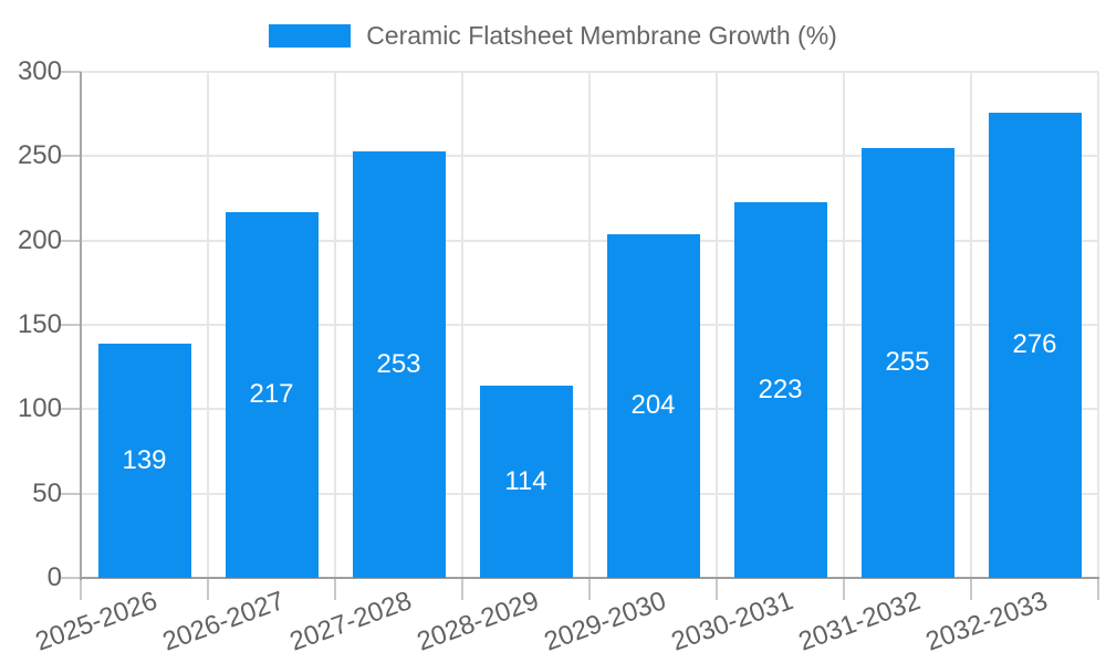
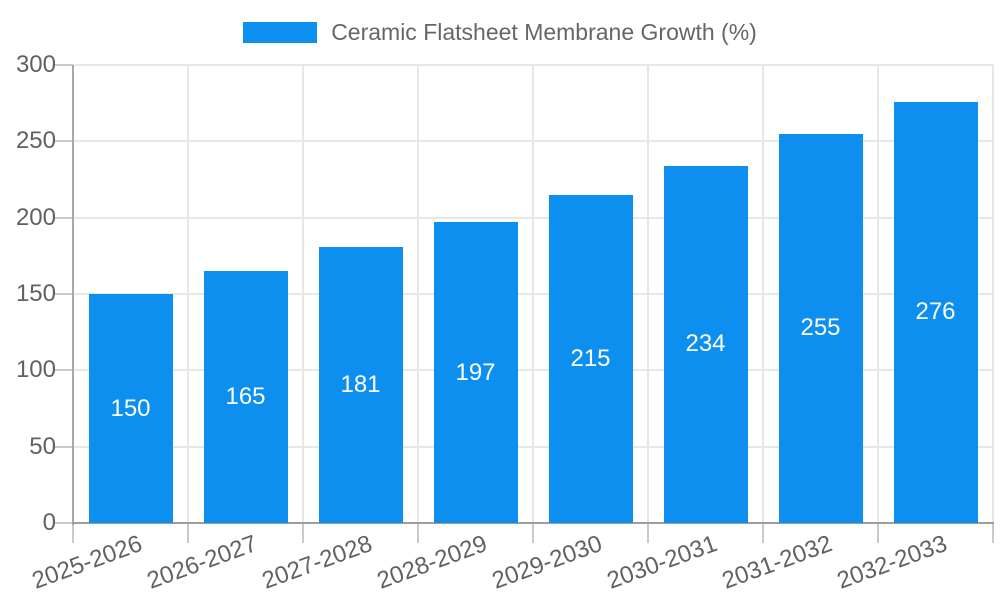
2025-2026: 139 -> 150
2026-2027: 217 -> 165
2027-2028: 253 -> 181
2028-2029: 114 -> 197
2029-2030: 204 -> 215
2030-2031: 223 -> 234
